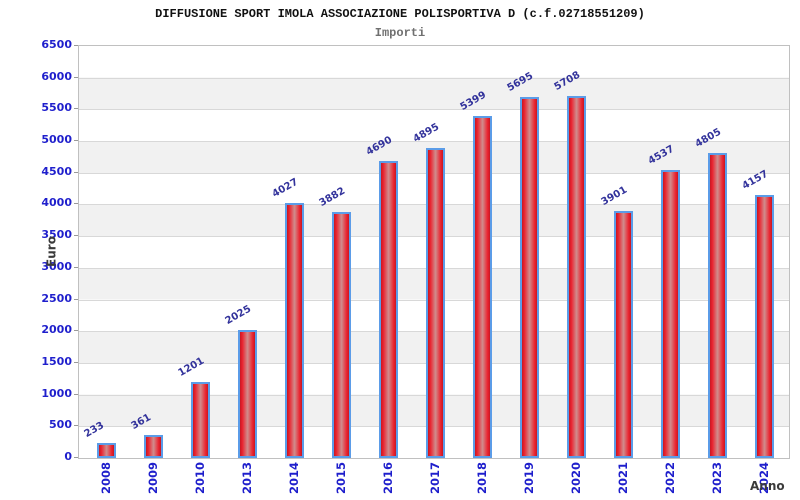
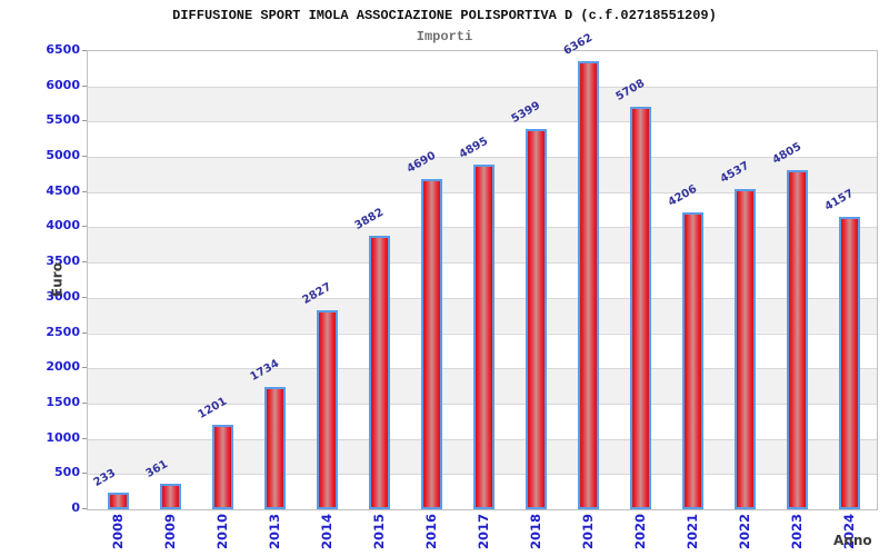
2013: 2025 -> 1734
2014: 4027 -> 2827
2019: 5695 -> 6362
2021: 3901 -> 4206
